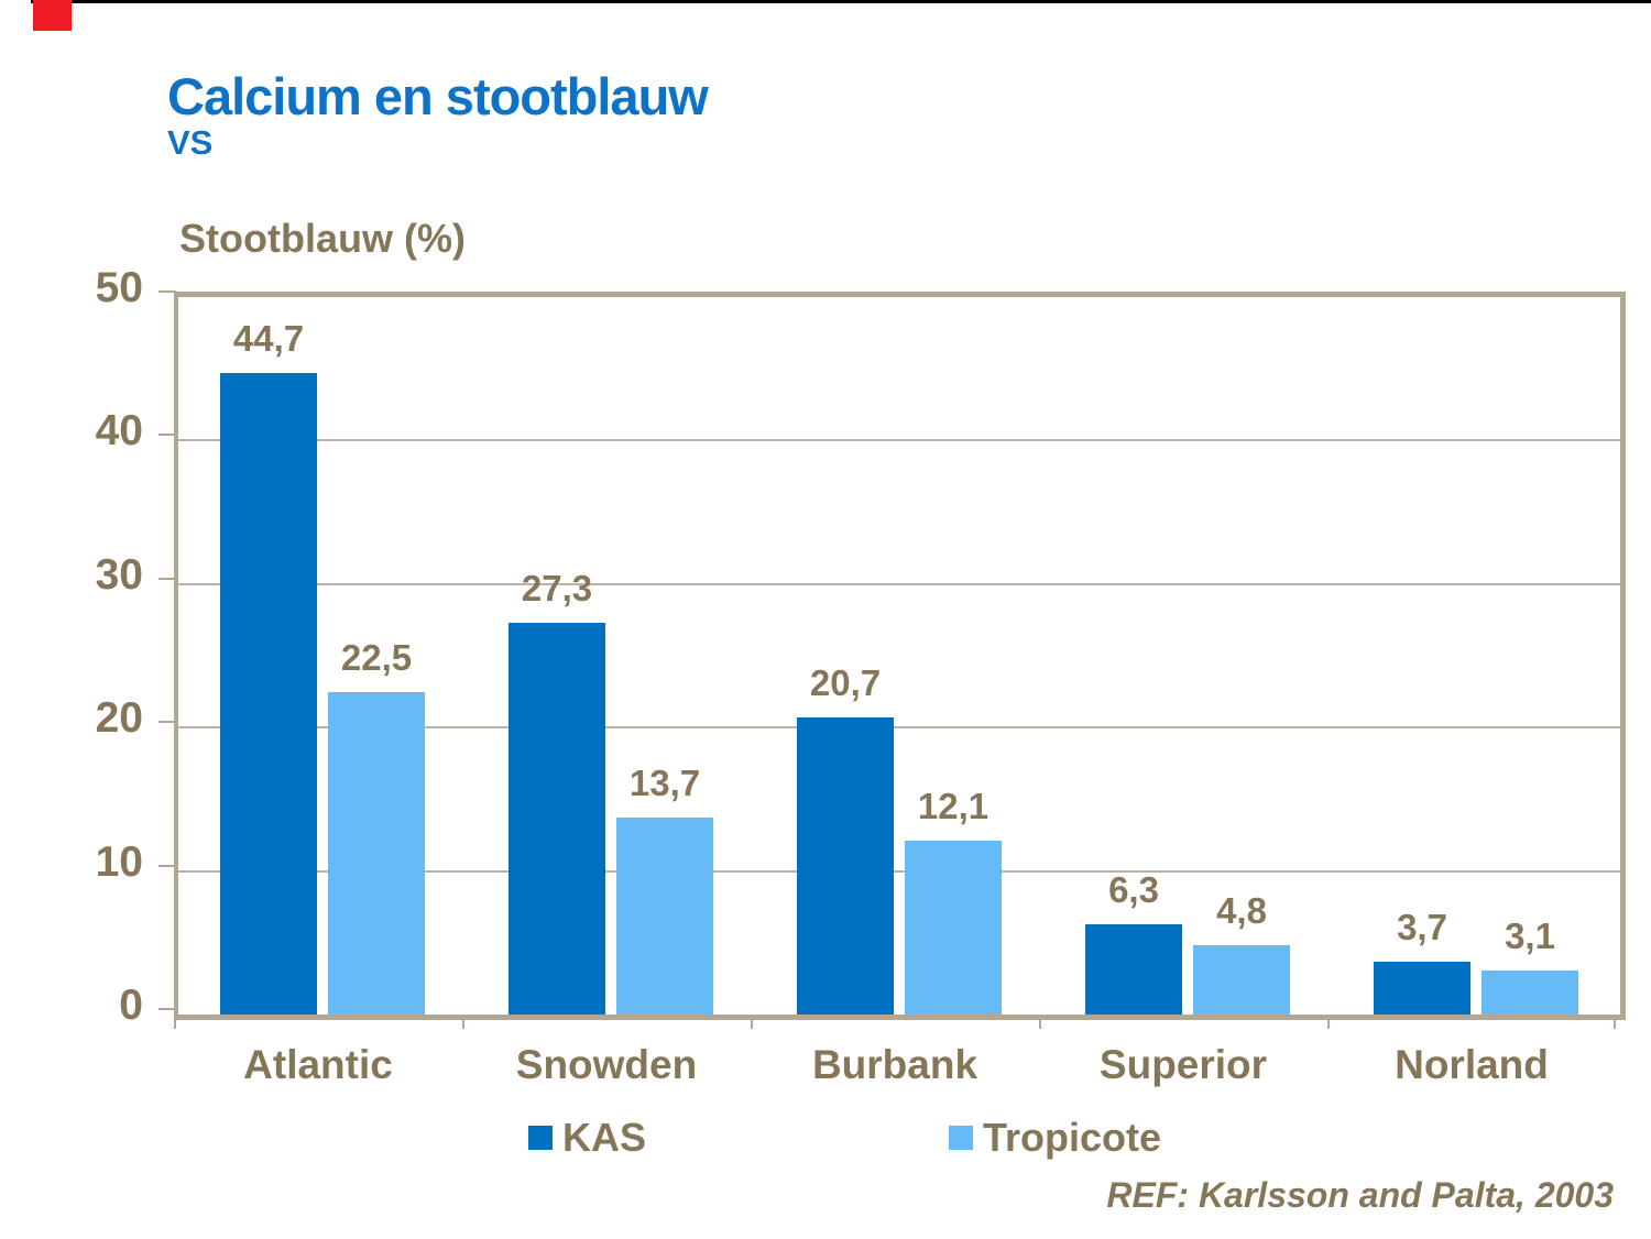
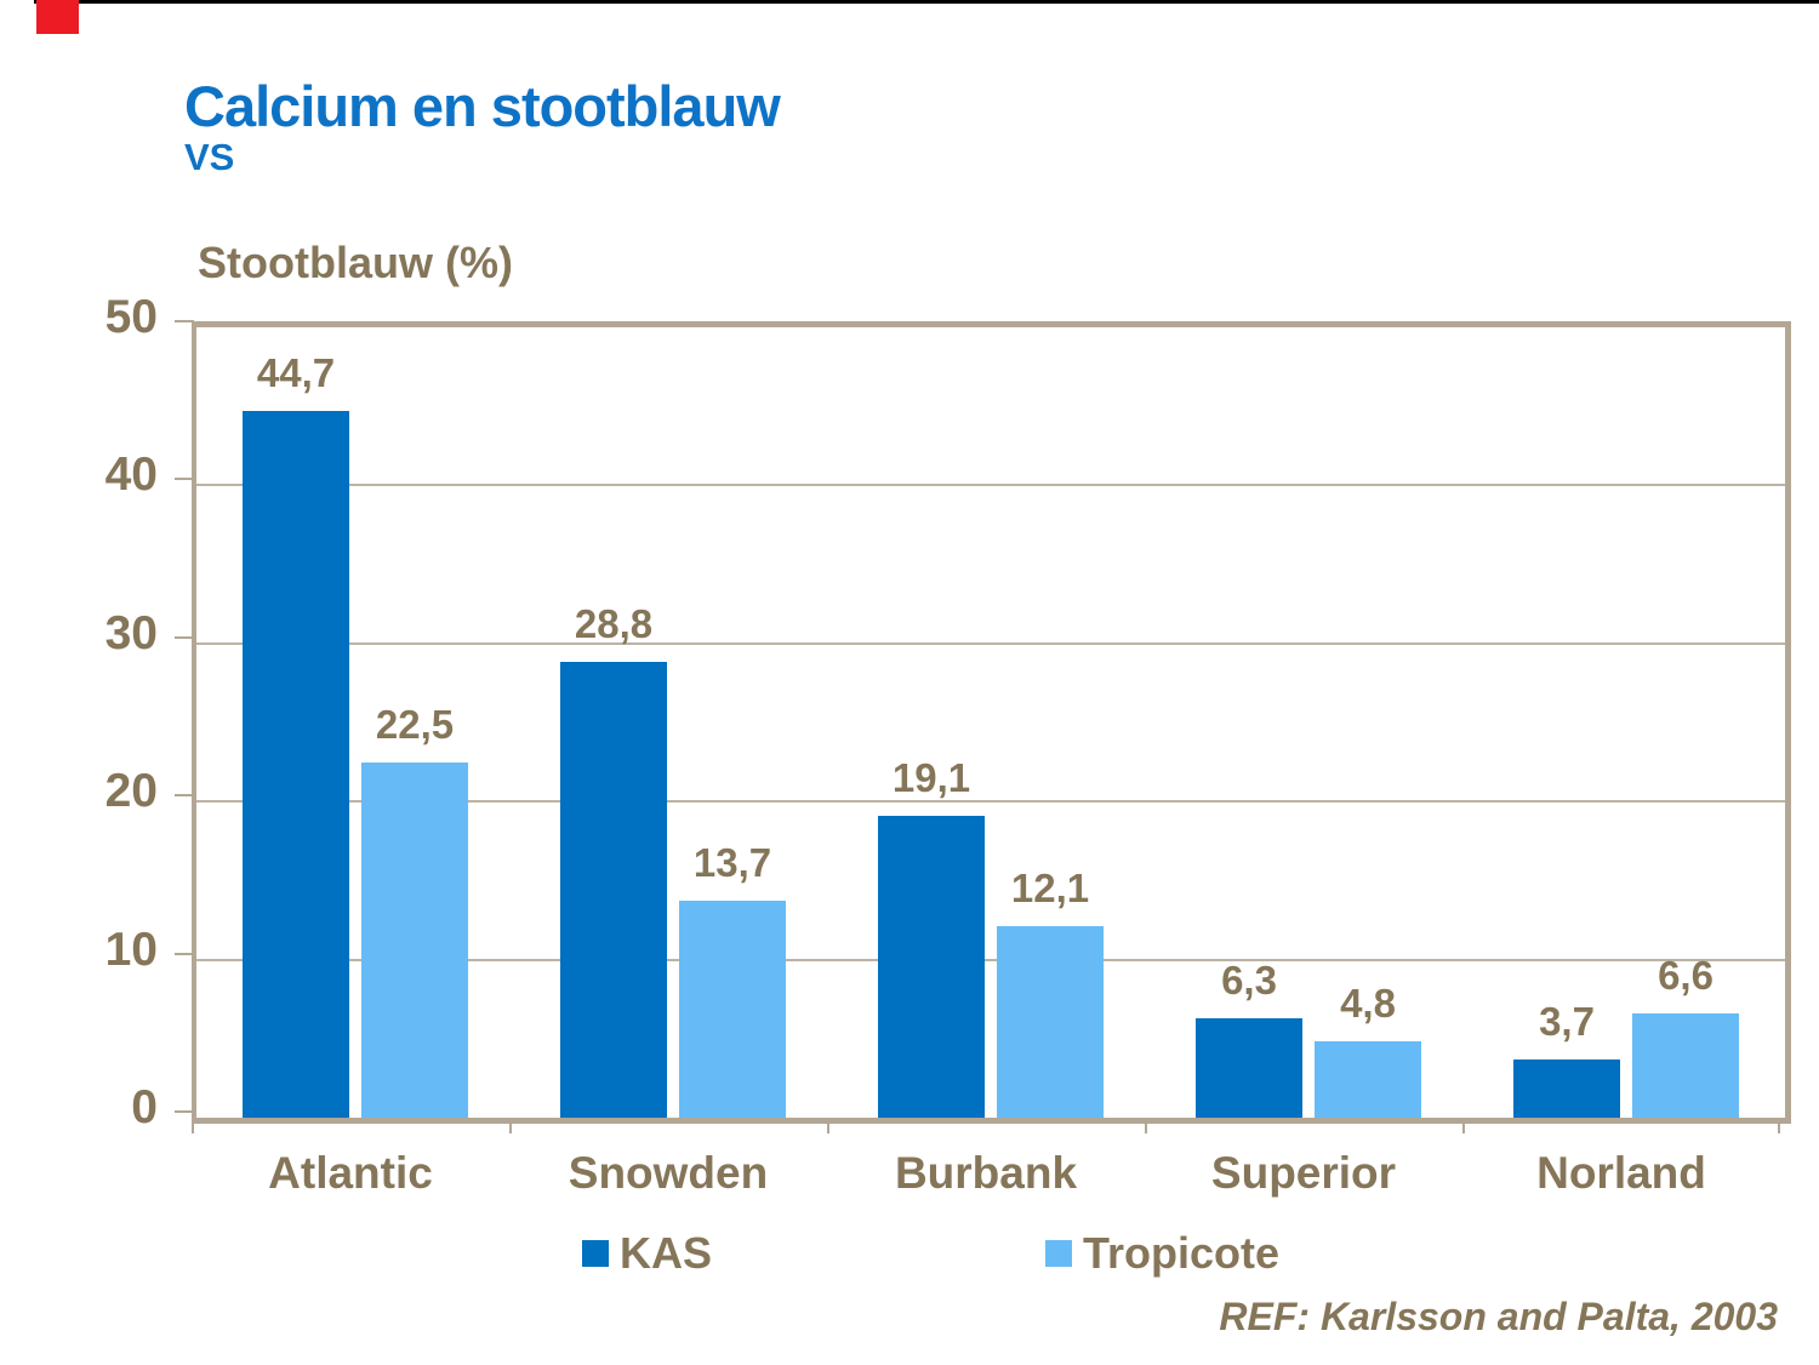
KAS/Snowden: 27,3 -> 28,8
KAS/Burbank: 20,7 -> 19,1
Tropicote/Norland: 3,1 -> 6,6
